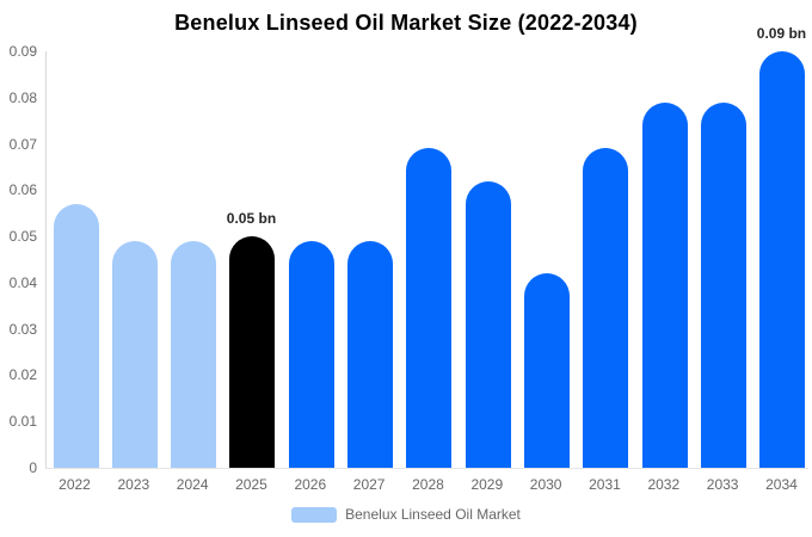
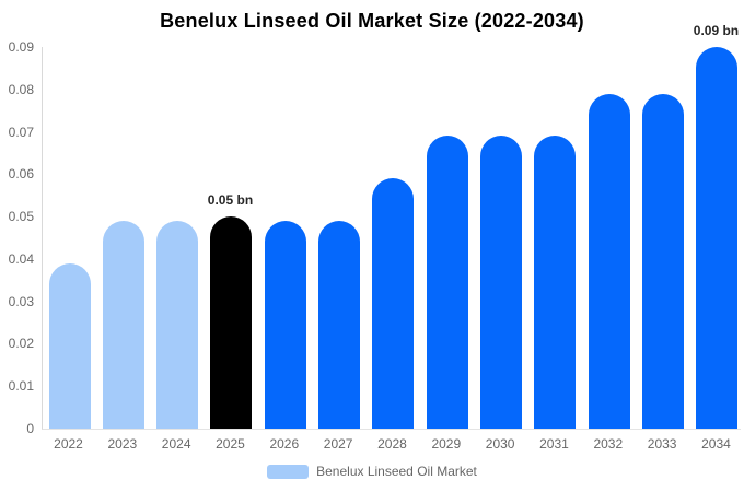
2022: 0.057 -> 0.039
2028: 0.069 -> 0.059
2029: 0.062 -> 0.069
2030: 0.042 -> 0.069
